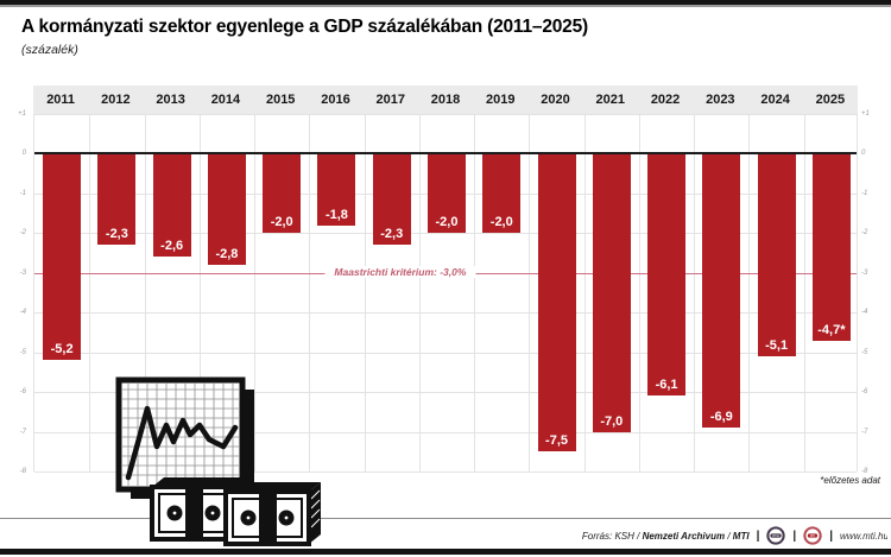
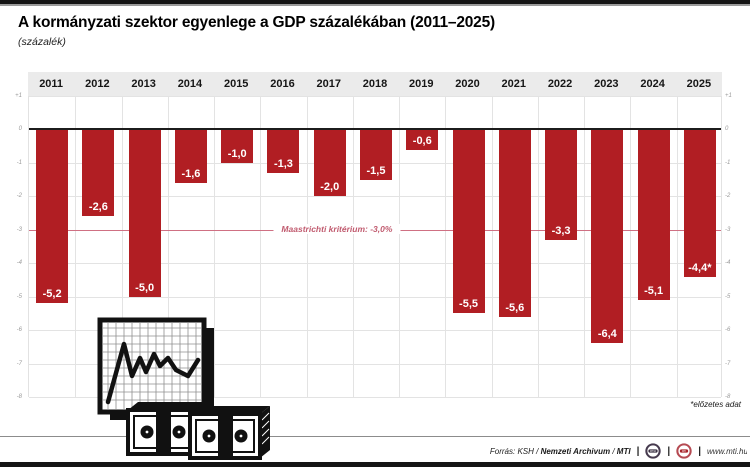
2012: -2,3 -> -2,6
2013: -2,6 -> -5,0
2014: -2,8 -> -1,6
2015: -2,0 -> -1,0
2016: -1,8 -> -1,3
2017: -2,3 -> -2,0
2018: -2,0 -> -1,5
2019: -2,0 -> -0,6
2020: -7,5 -> -5,5
2021: -7,0 -> -5,6
2022: -6,1 -> -3,3
2023: -6,9 -> -6,4
2025: -4,7 -> -4,4
